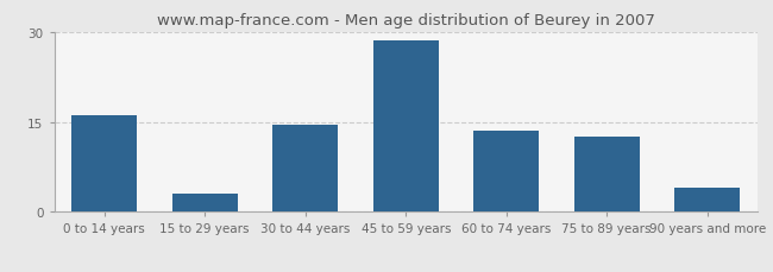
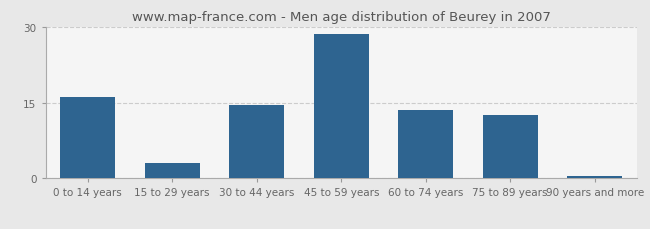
90 years and more: 4.0 -> 0.5
